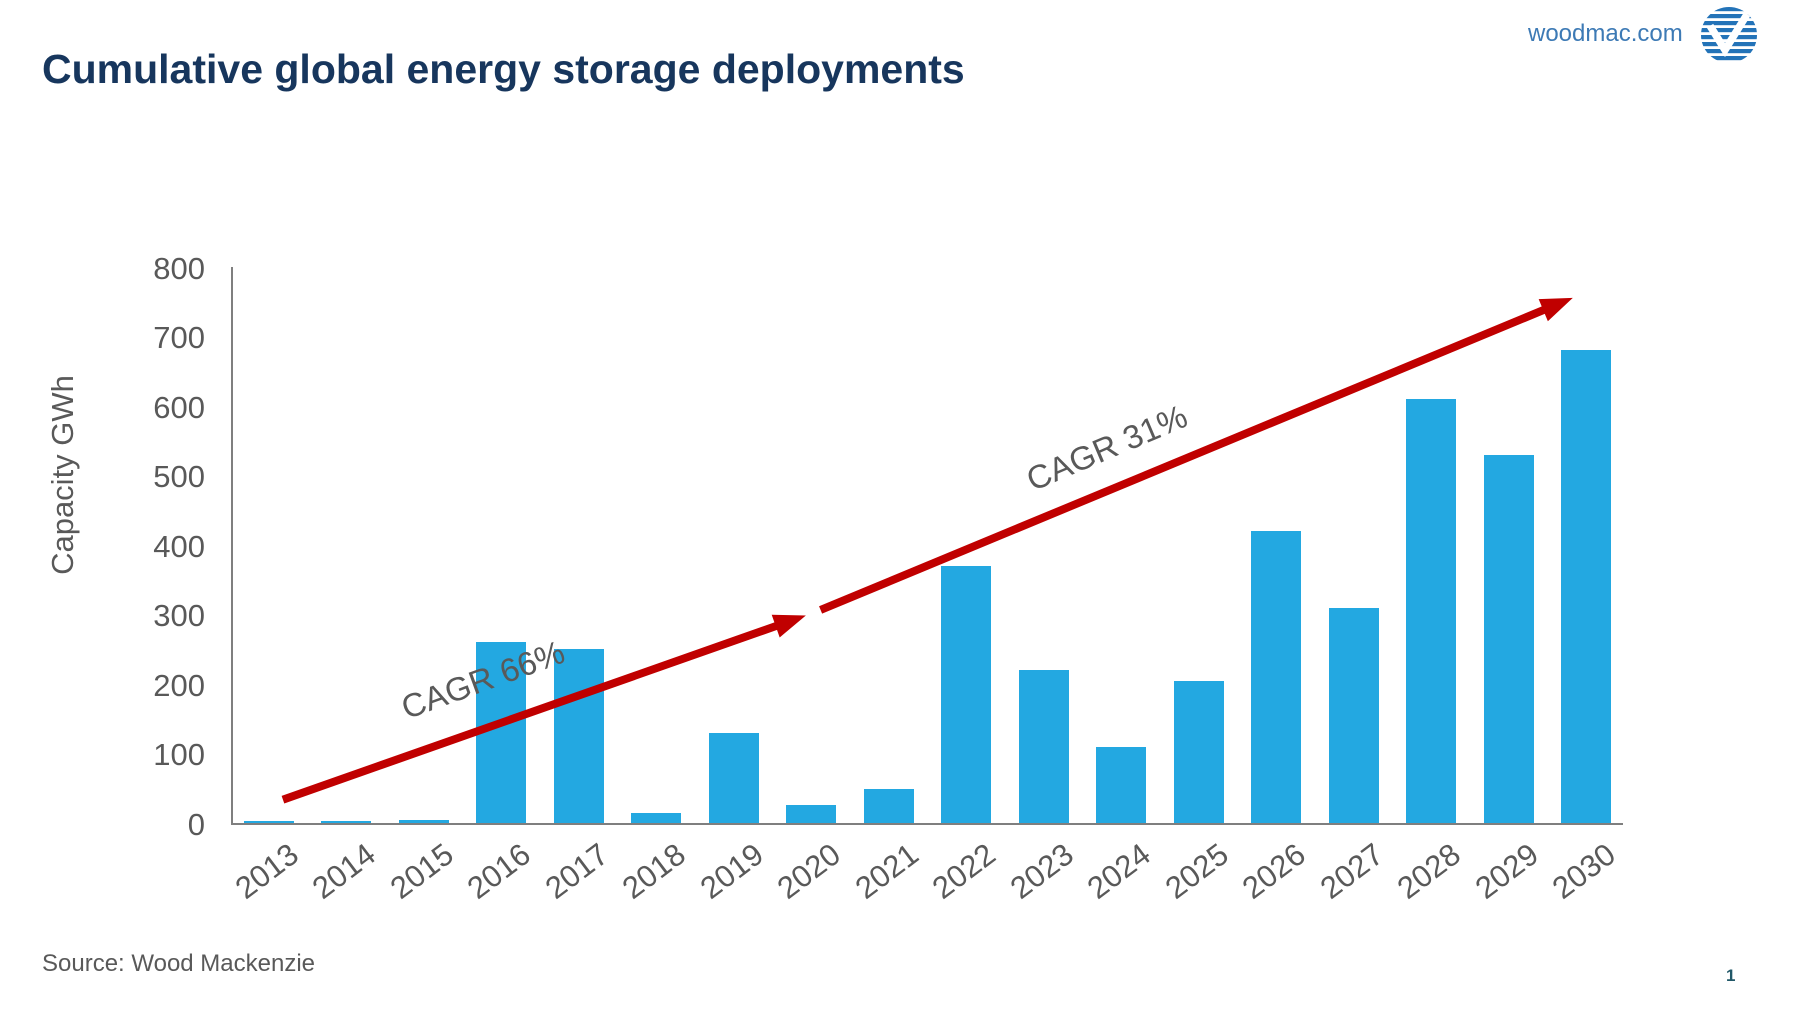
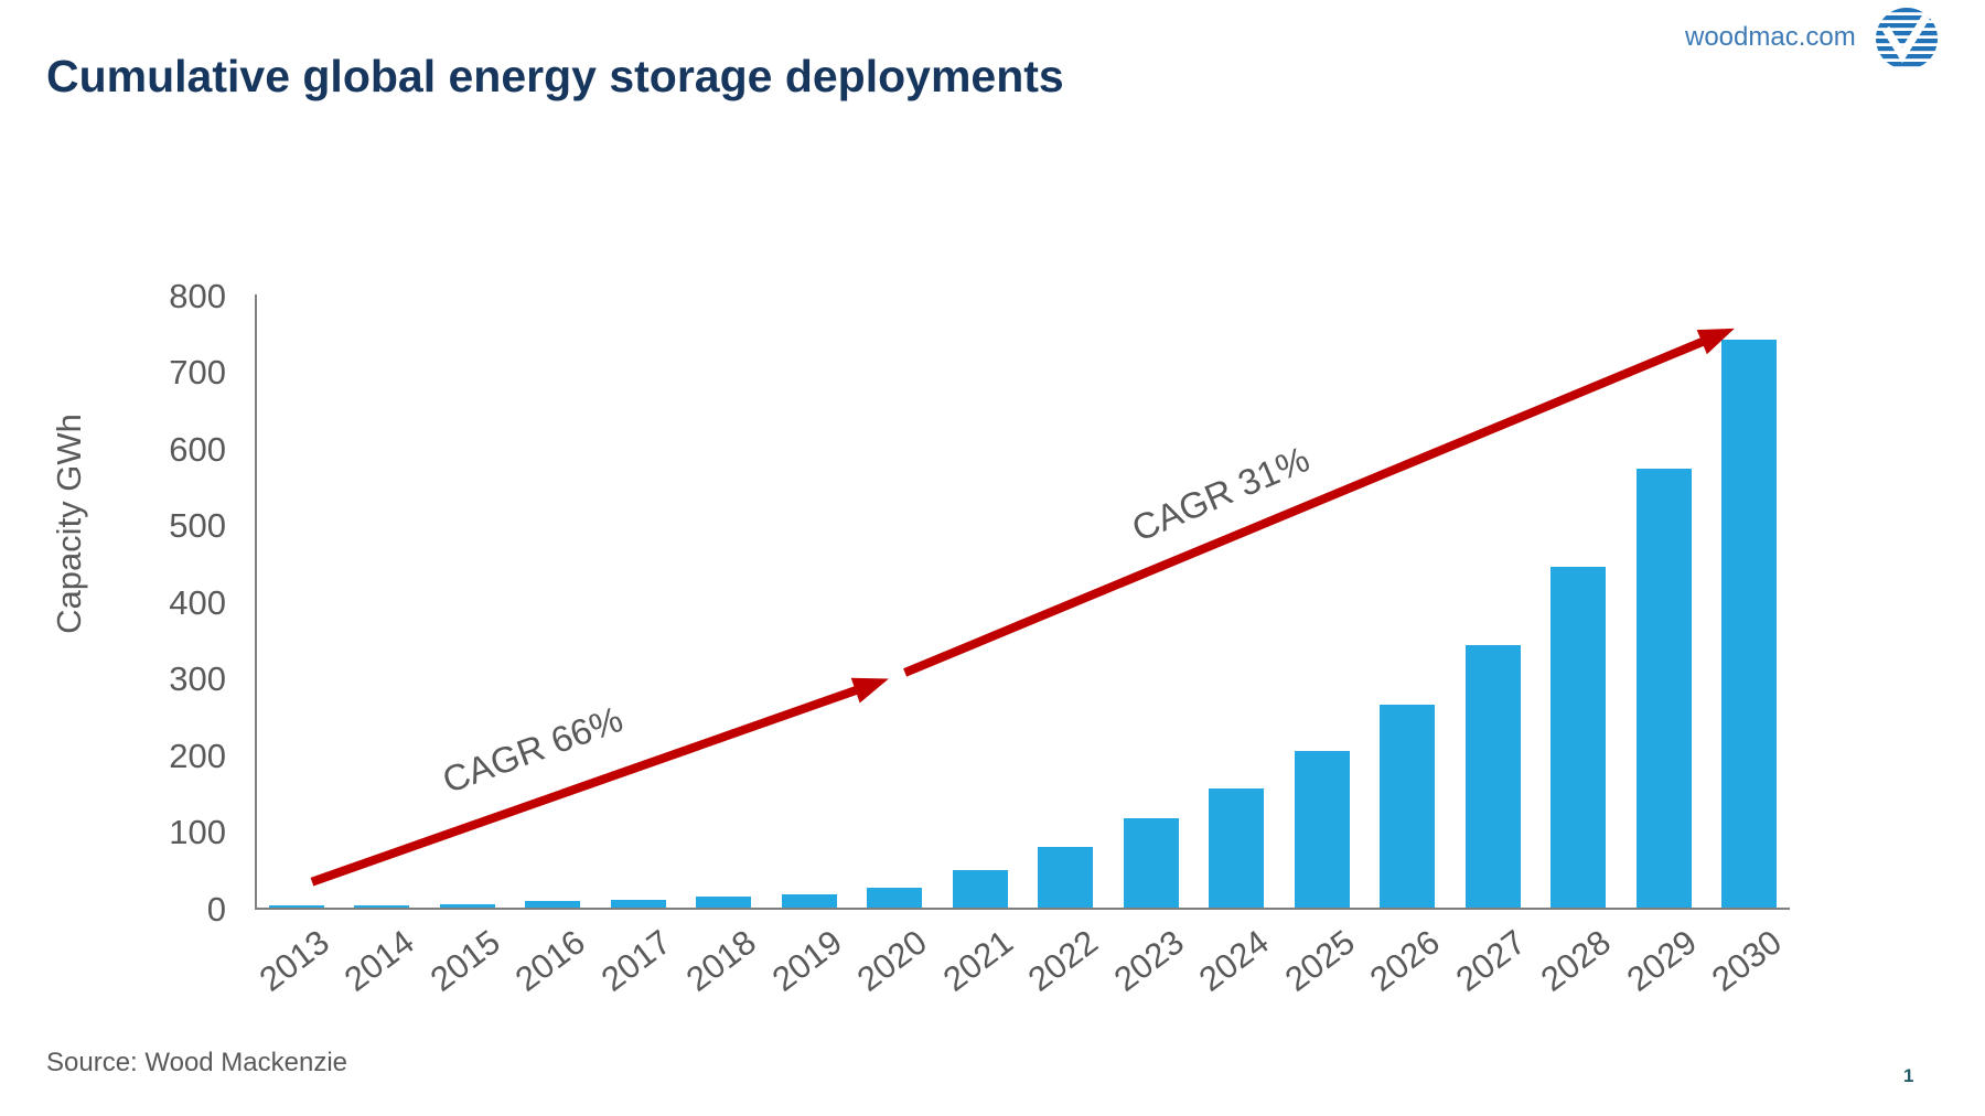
2016: 260 -> 10
2017: 250 -> 10
2019: 130 -> 20
2022: 370 -> 80
2023: 220 -> 120
2024: 110 -> 160
2026: 420 -> 260
2027: 310 -> 340
2028: 610 -> 440
2029: 530 -> 570
2030: 680 -> 740
